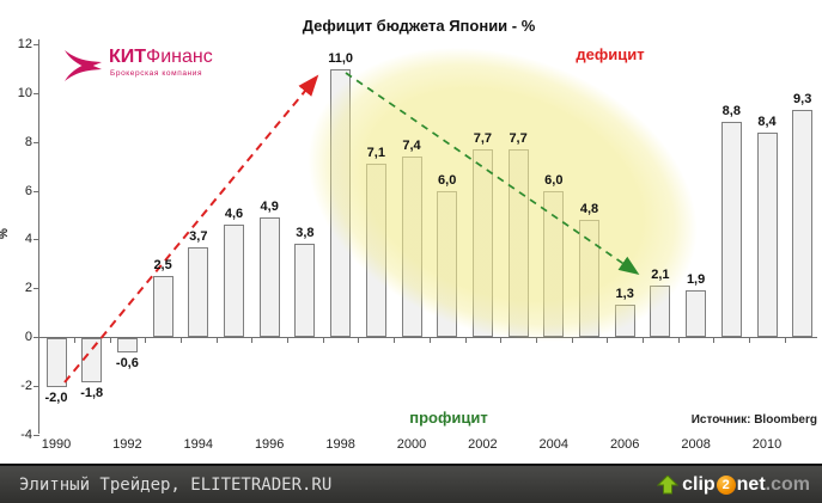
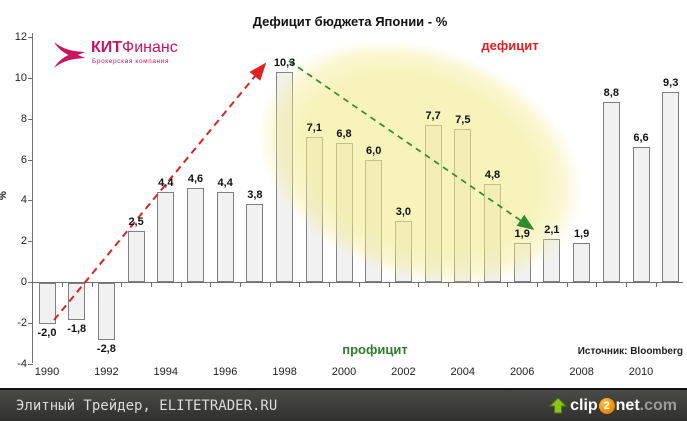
1992: -0,6 -> -2,8
1994: 3,7 -> 4,4
1996: 4,9 -> 4,4
1998: 11,0 -> 10,3
2000: 7,4 -> 6,8
2002: 7,7 -> 3,0
2004: 6,0 -> 7,5
2006: 1,3 -> 1,9
2010: 8,4 -> 6,6
